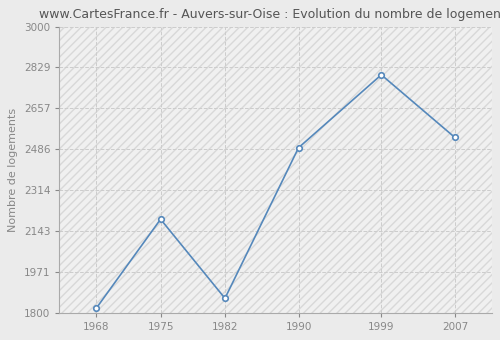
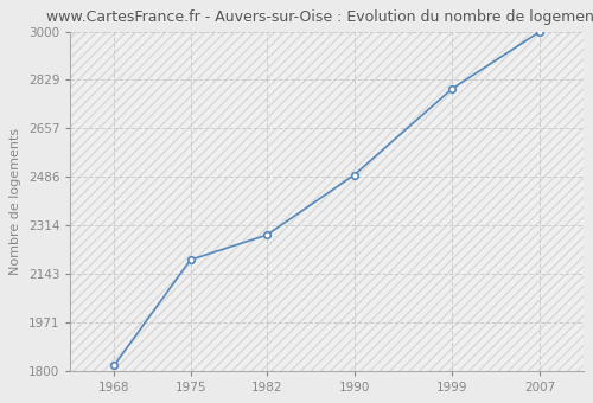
1982: 1860 -> 2280
2007: 2535 -> 2999
